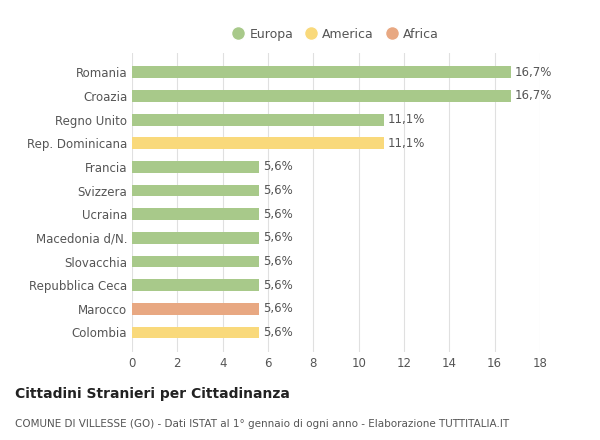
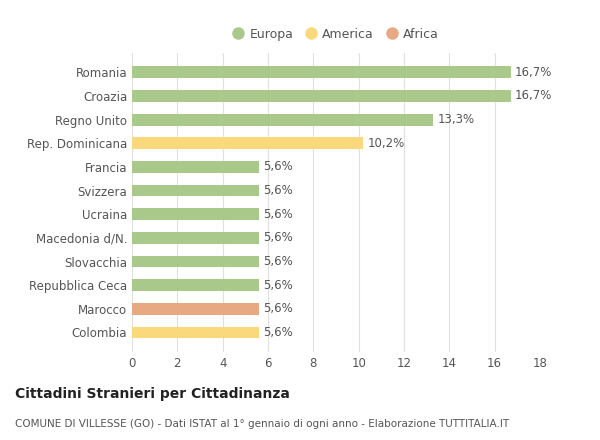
Regno Unito: 11,1% -> 13,3%
Rep. Dominicana: 11,1% -> 10,2%
